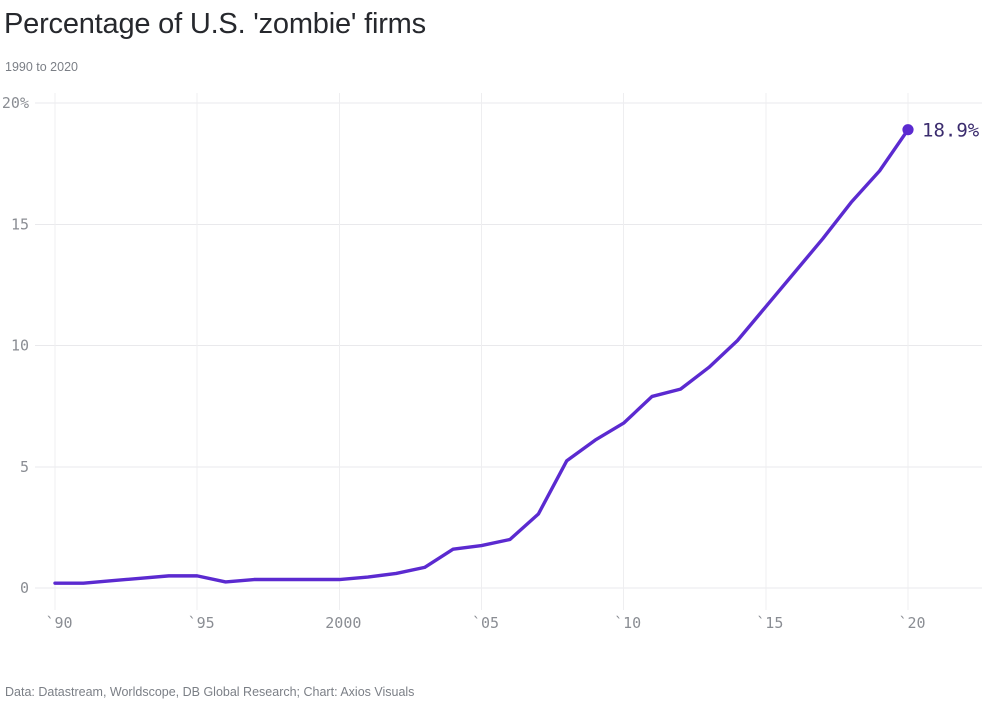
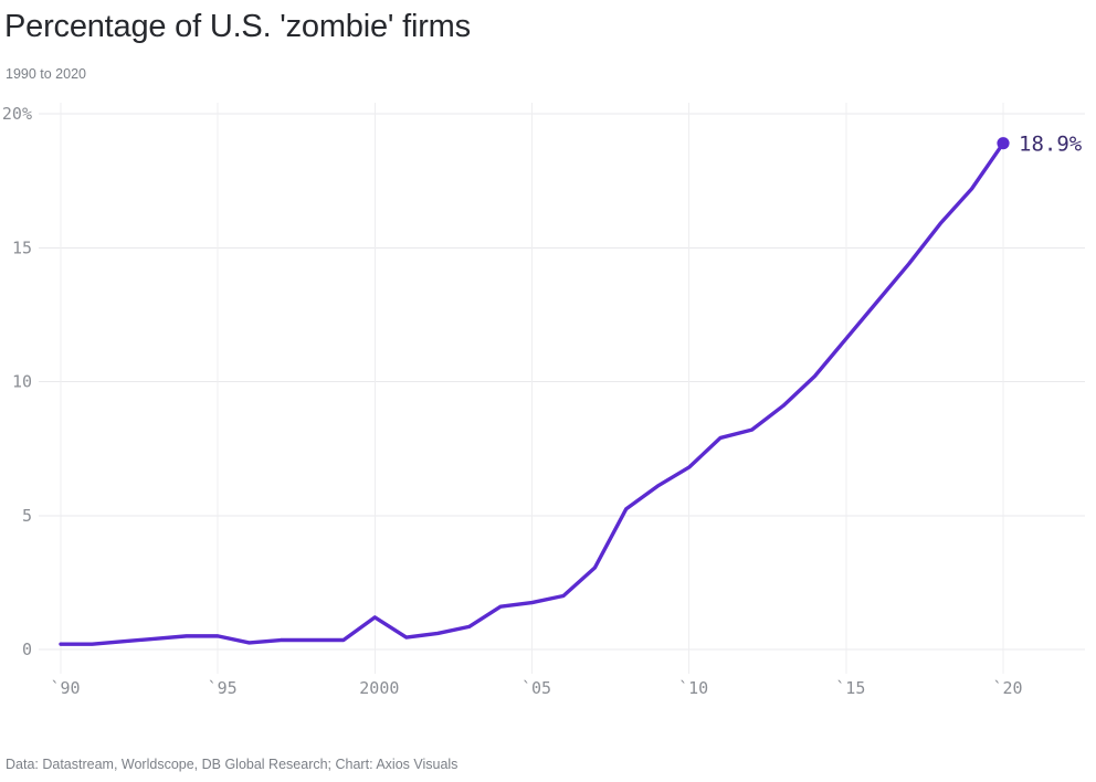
2000: 0.3% -> 1.2%
